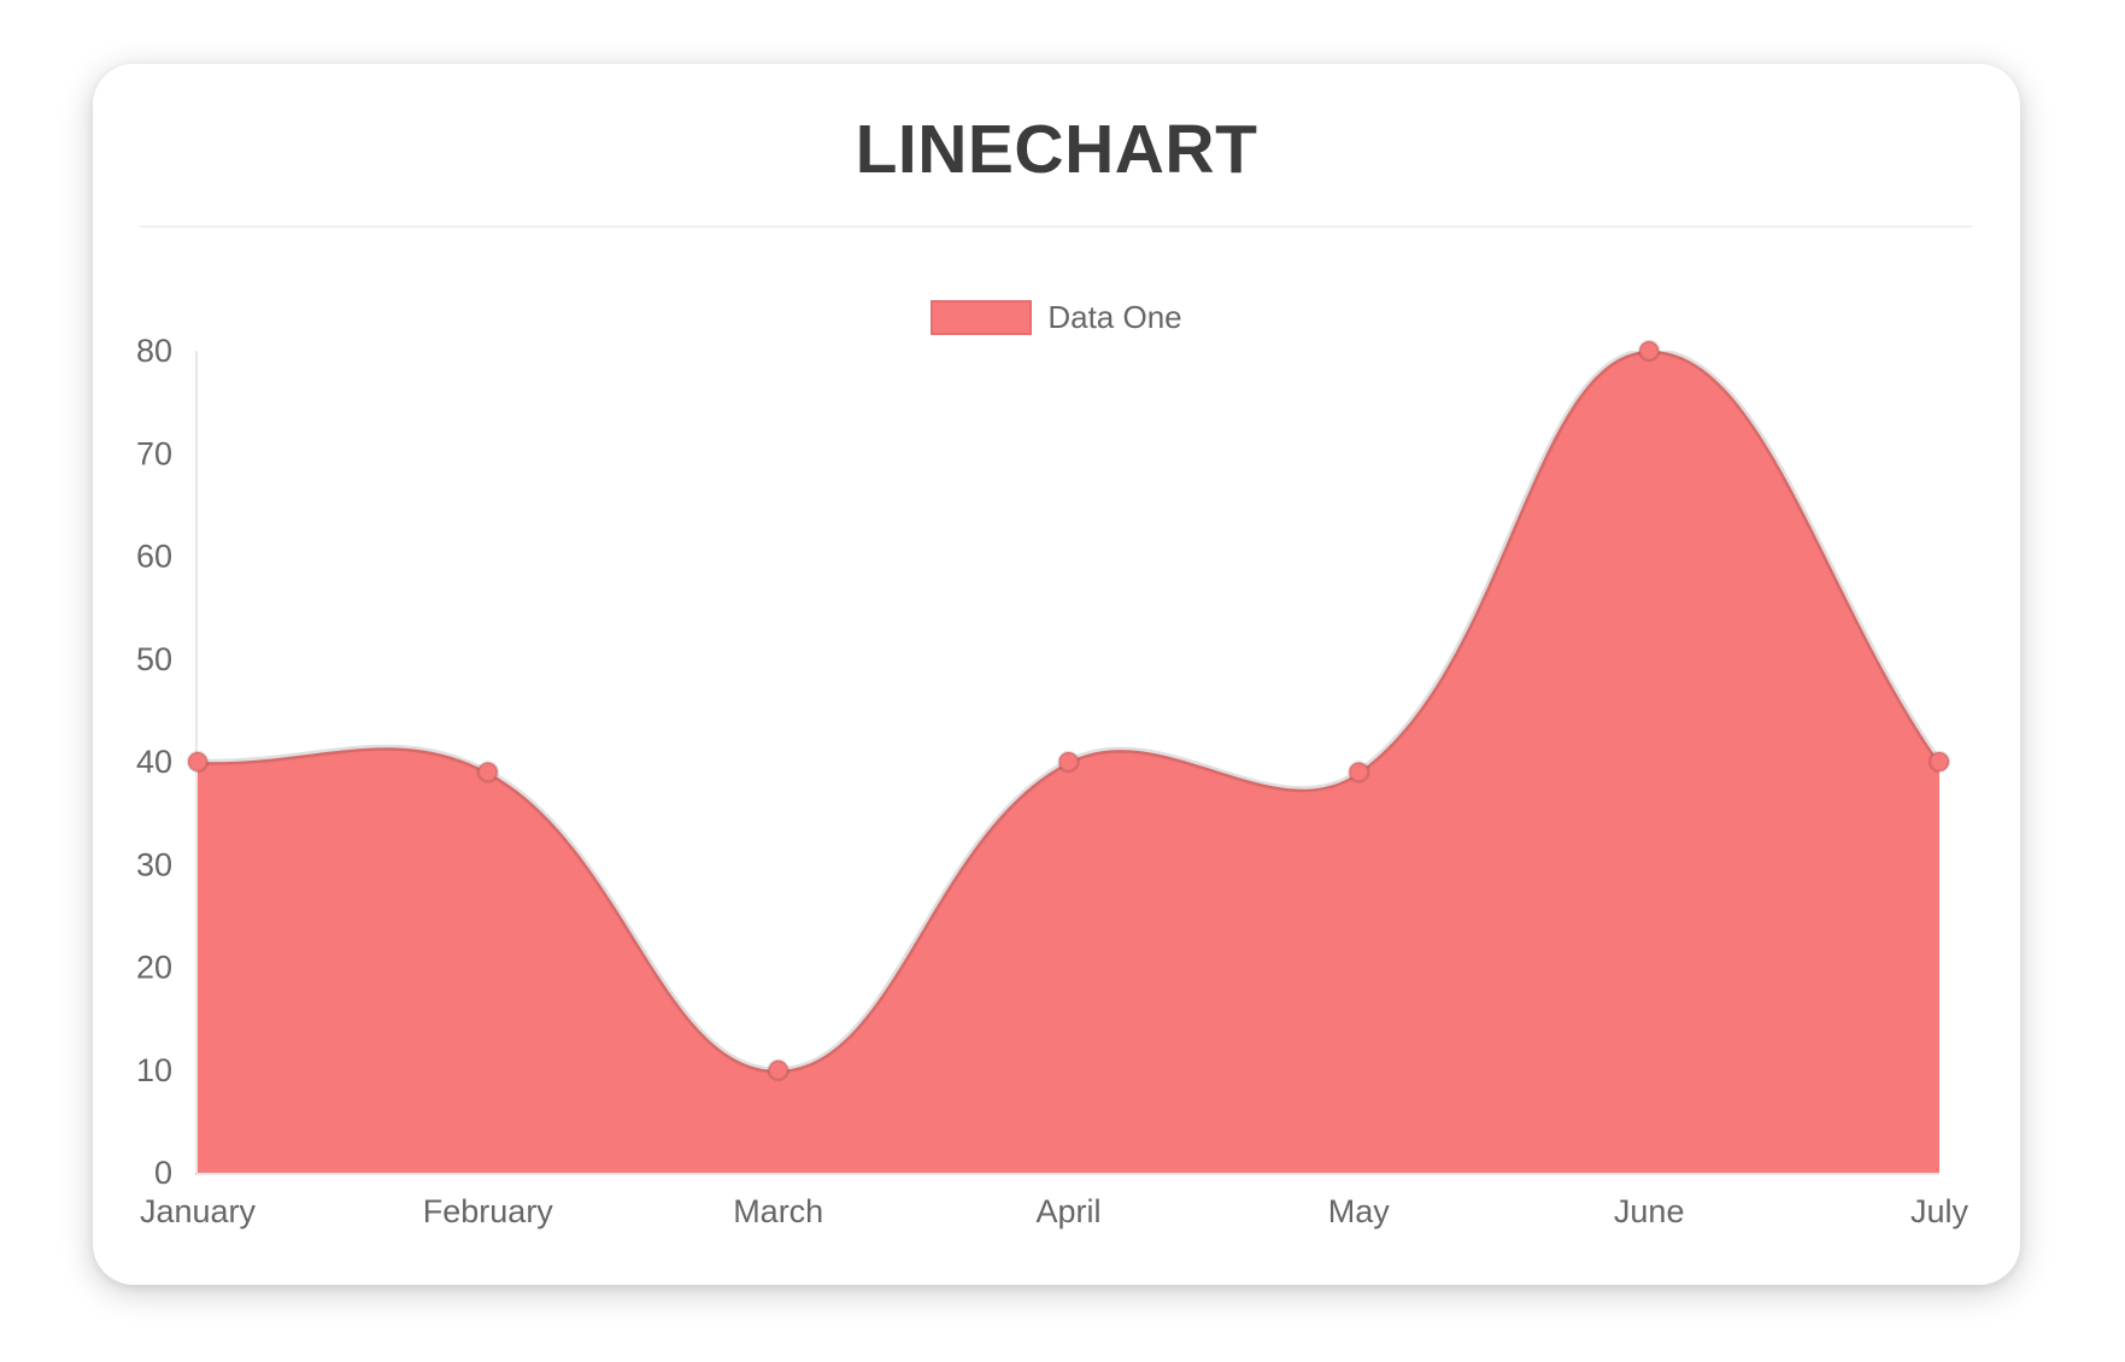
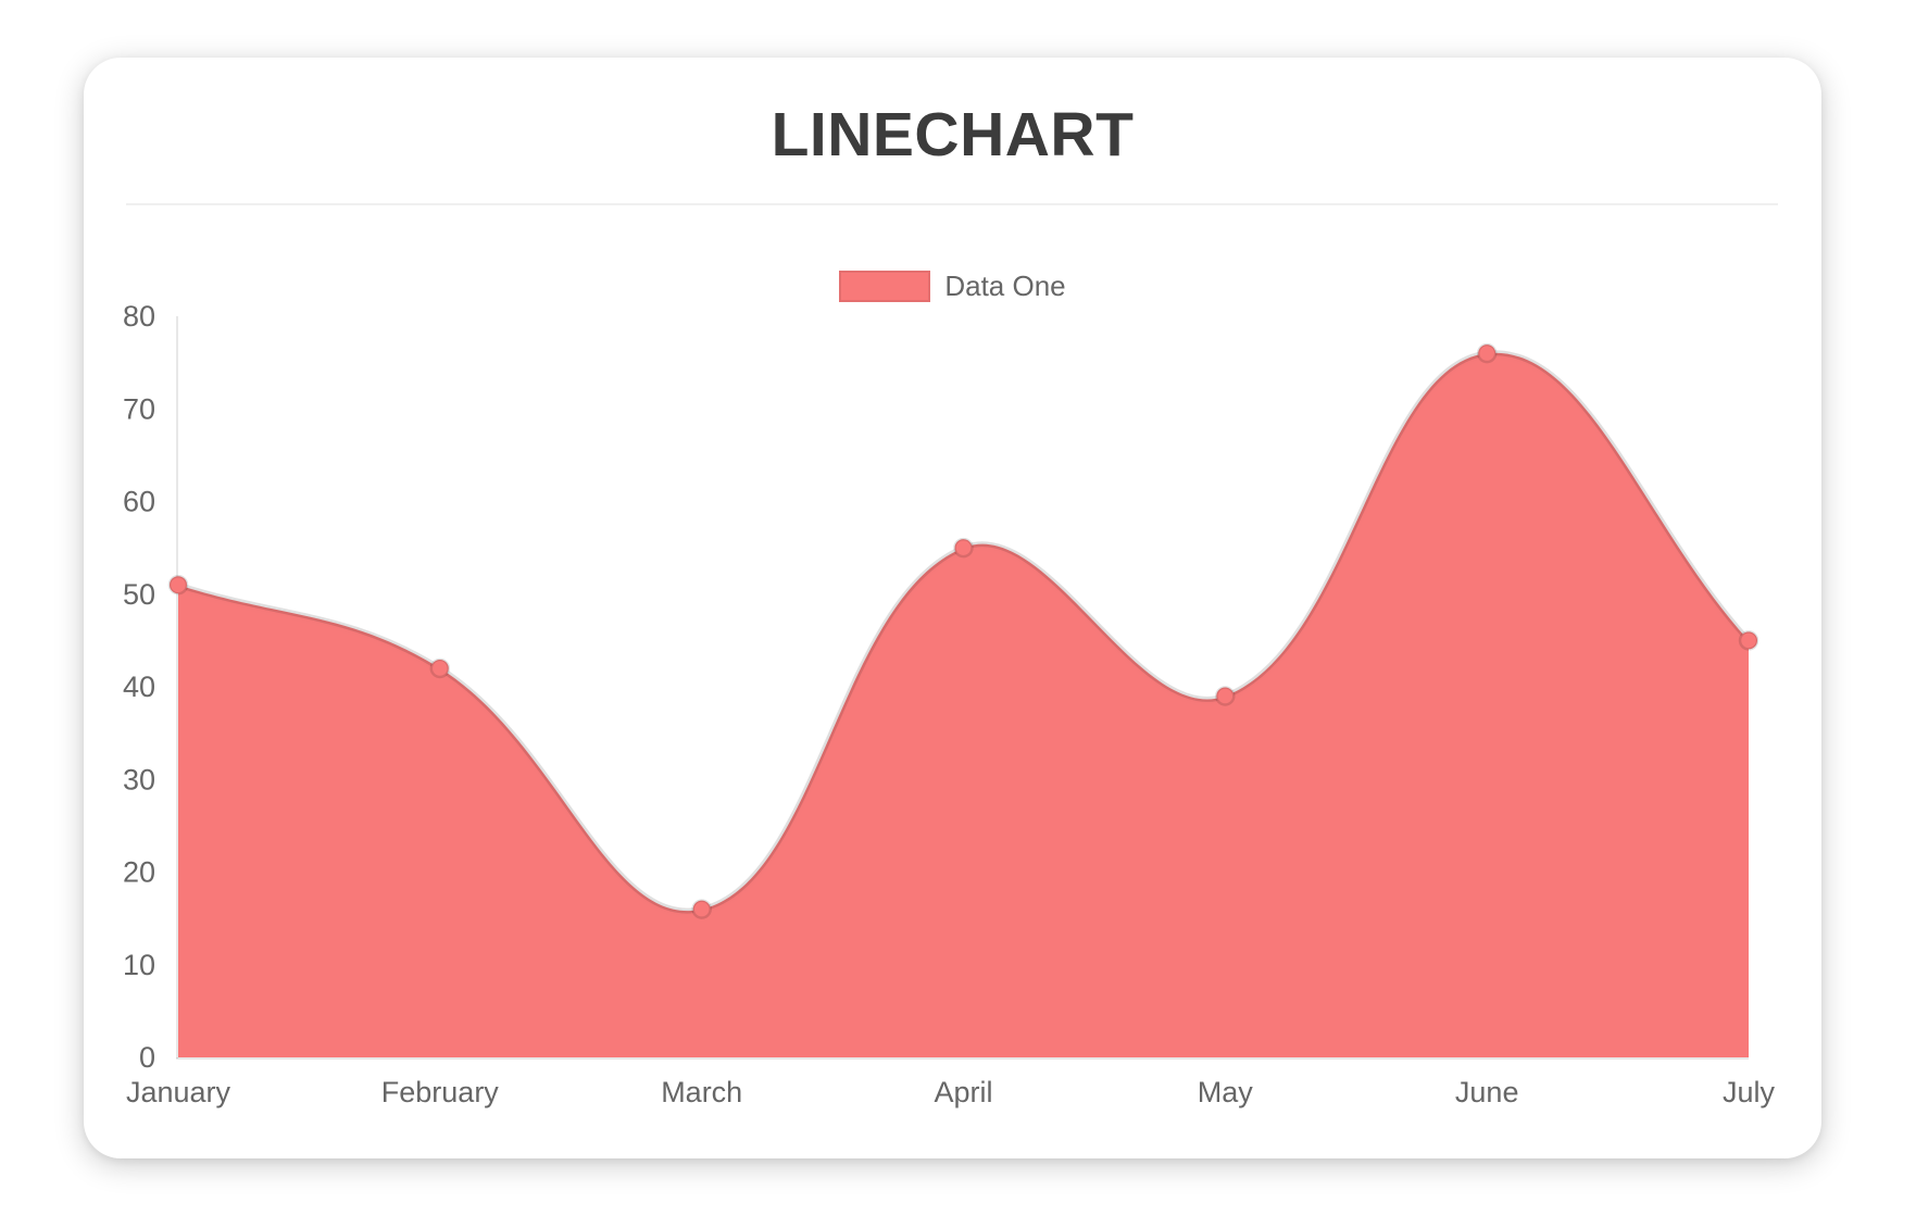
January: 40 -> 51
February: 39 -> 42
March: 10 -> 16
April: 40 -> 55
June: 80 -> 76
July: 40 -> 45
